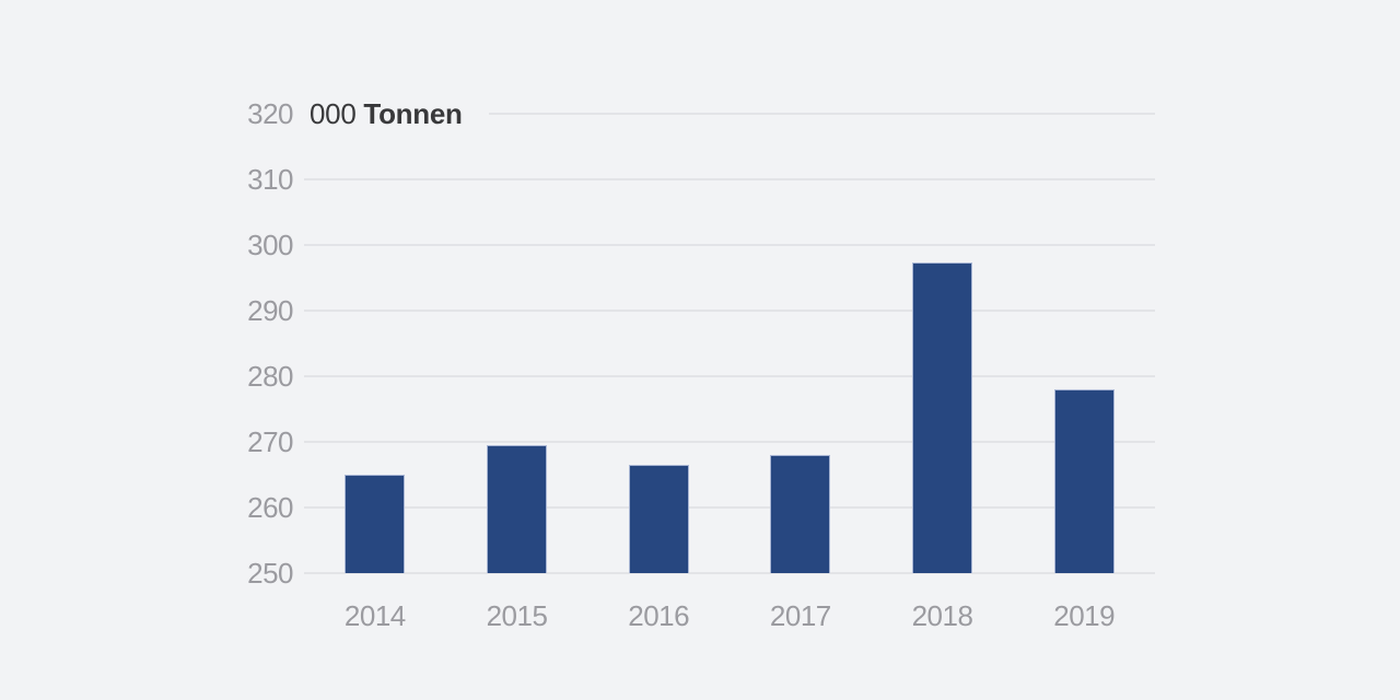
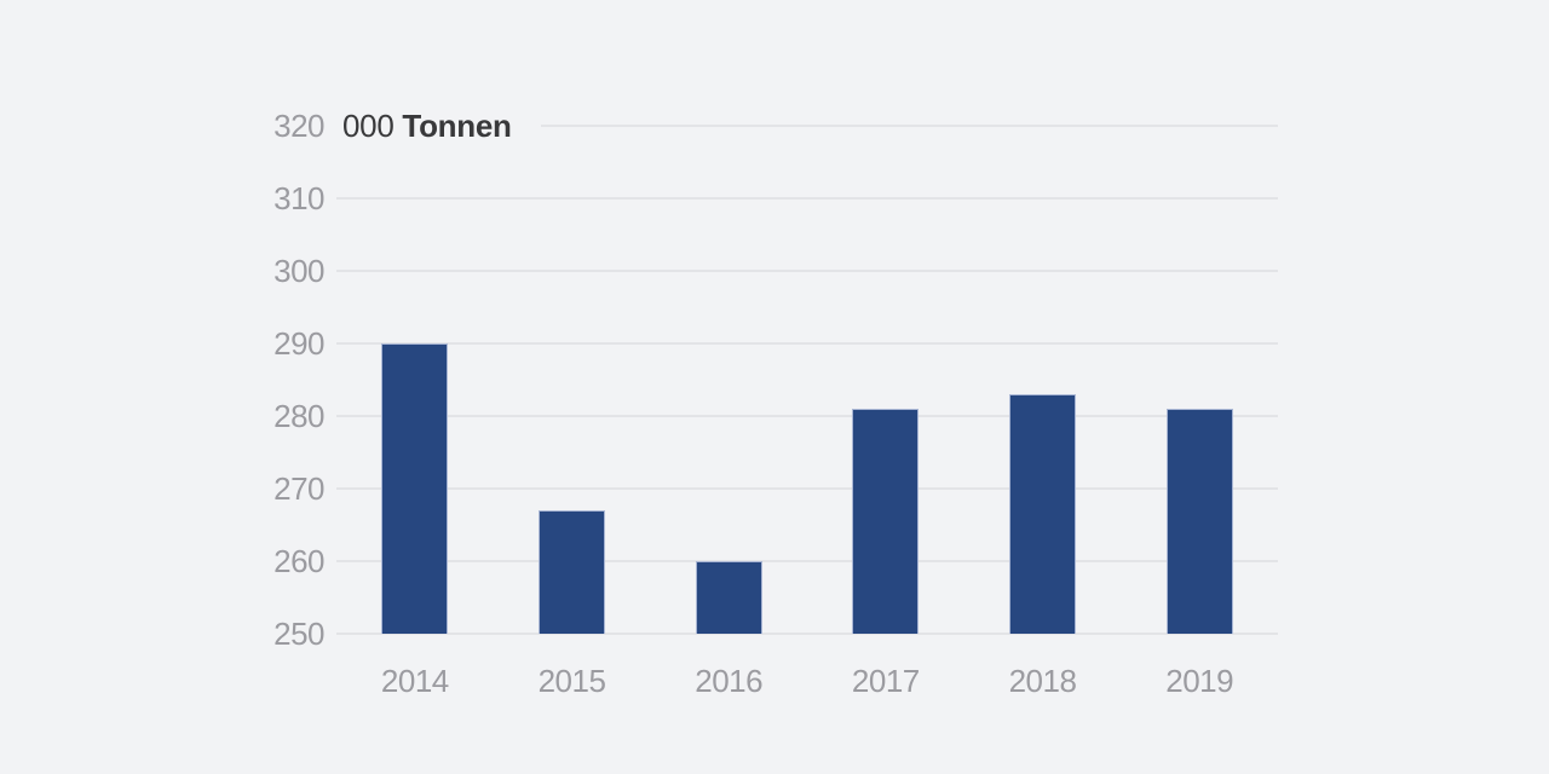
2014: 265 -> 290
2015: 270 -> 267
2016: 266 -> 260
2017: 268 -> 281
2018: 297 -> 283
2019: 278 -> 281
